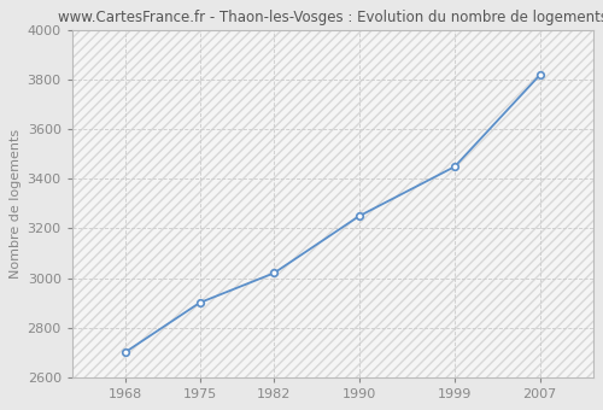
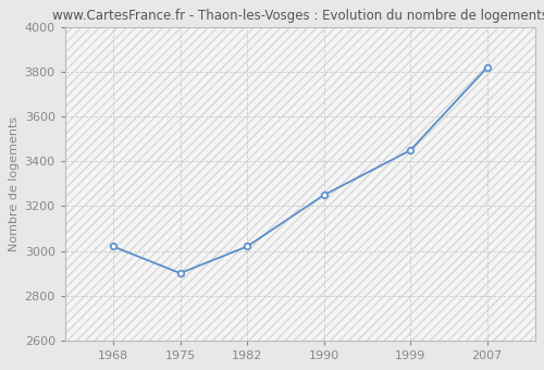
1968: 2700 -> 3020
